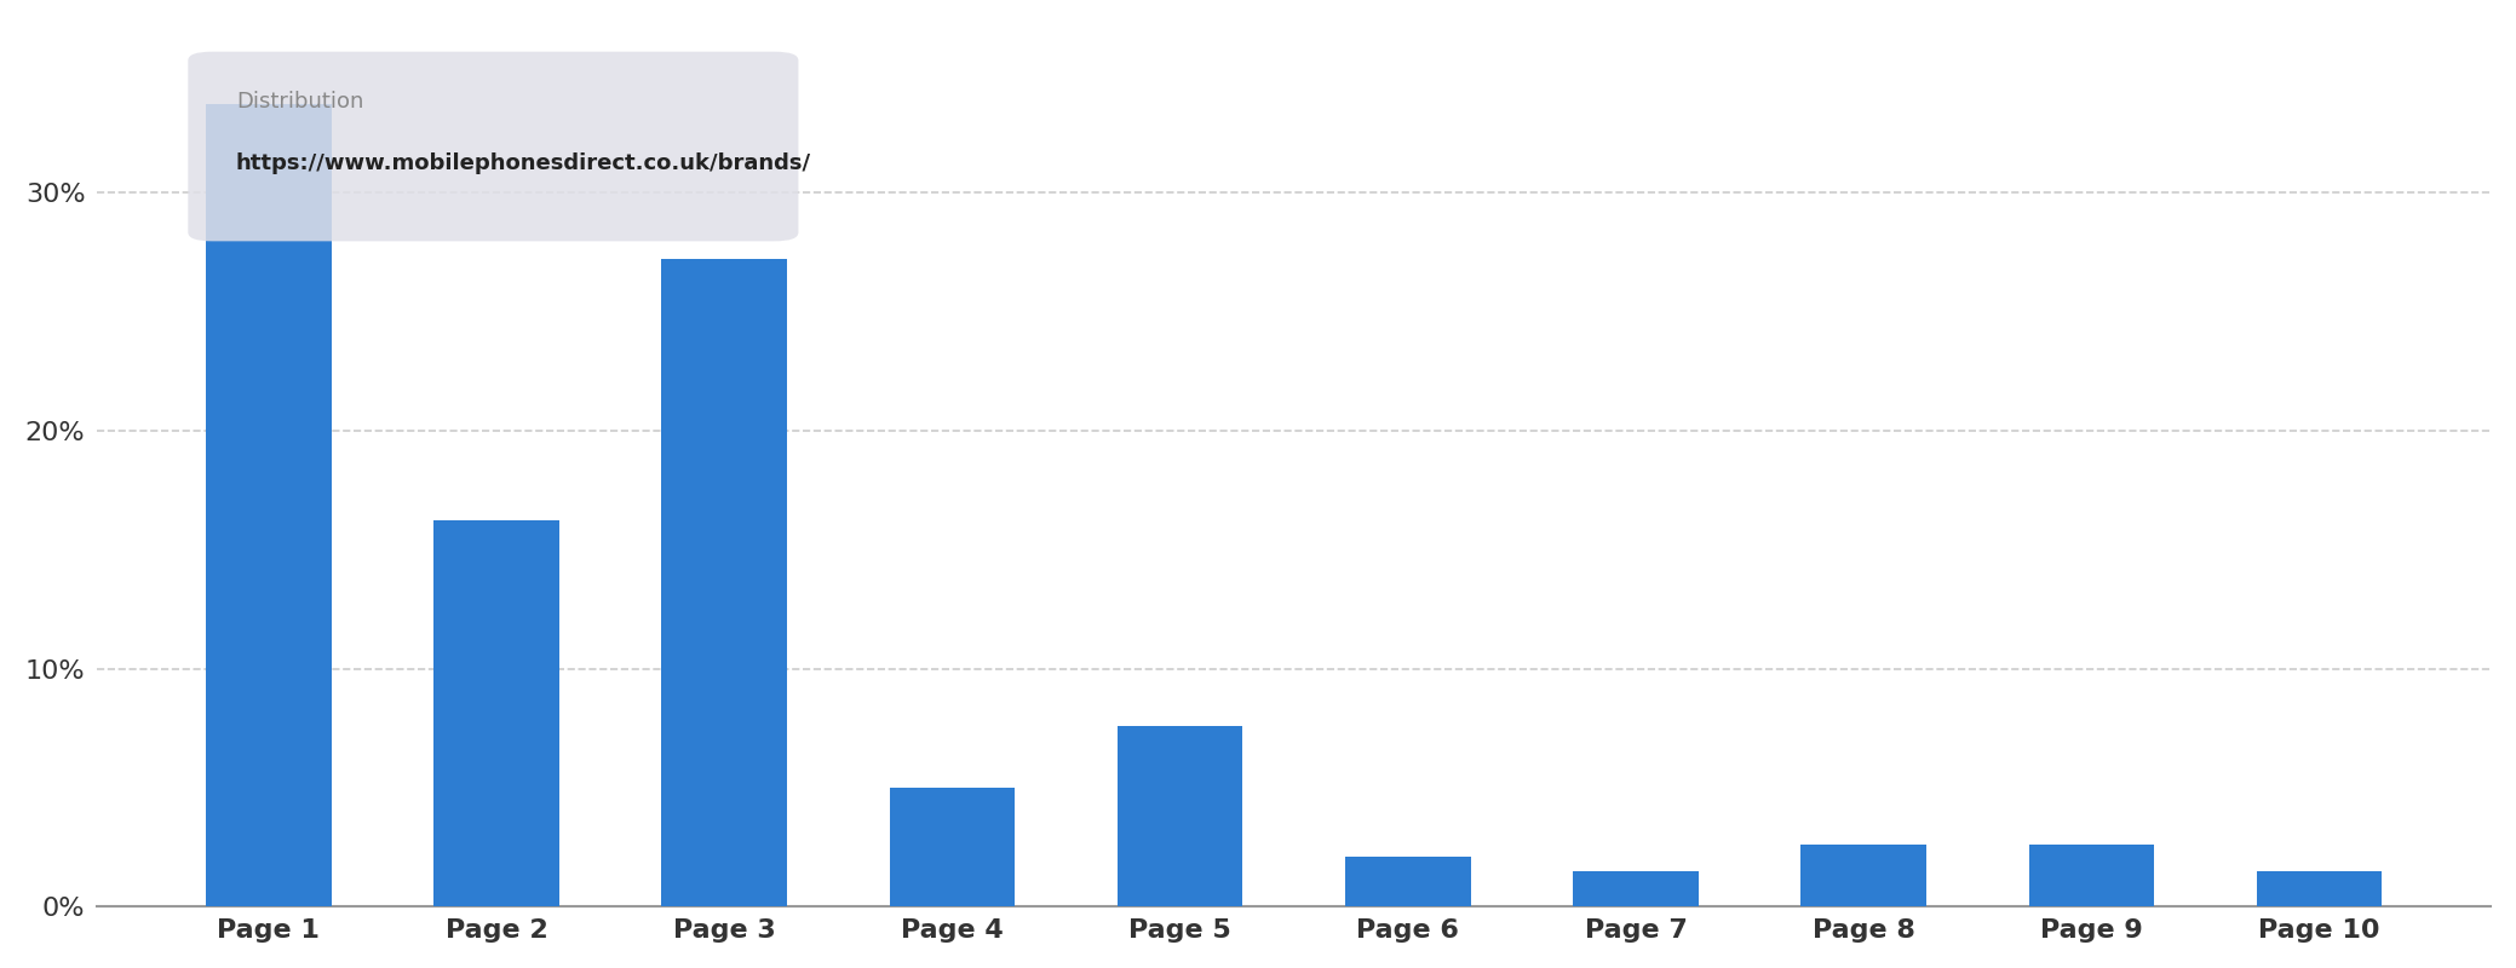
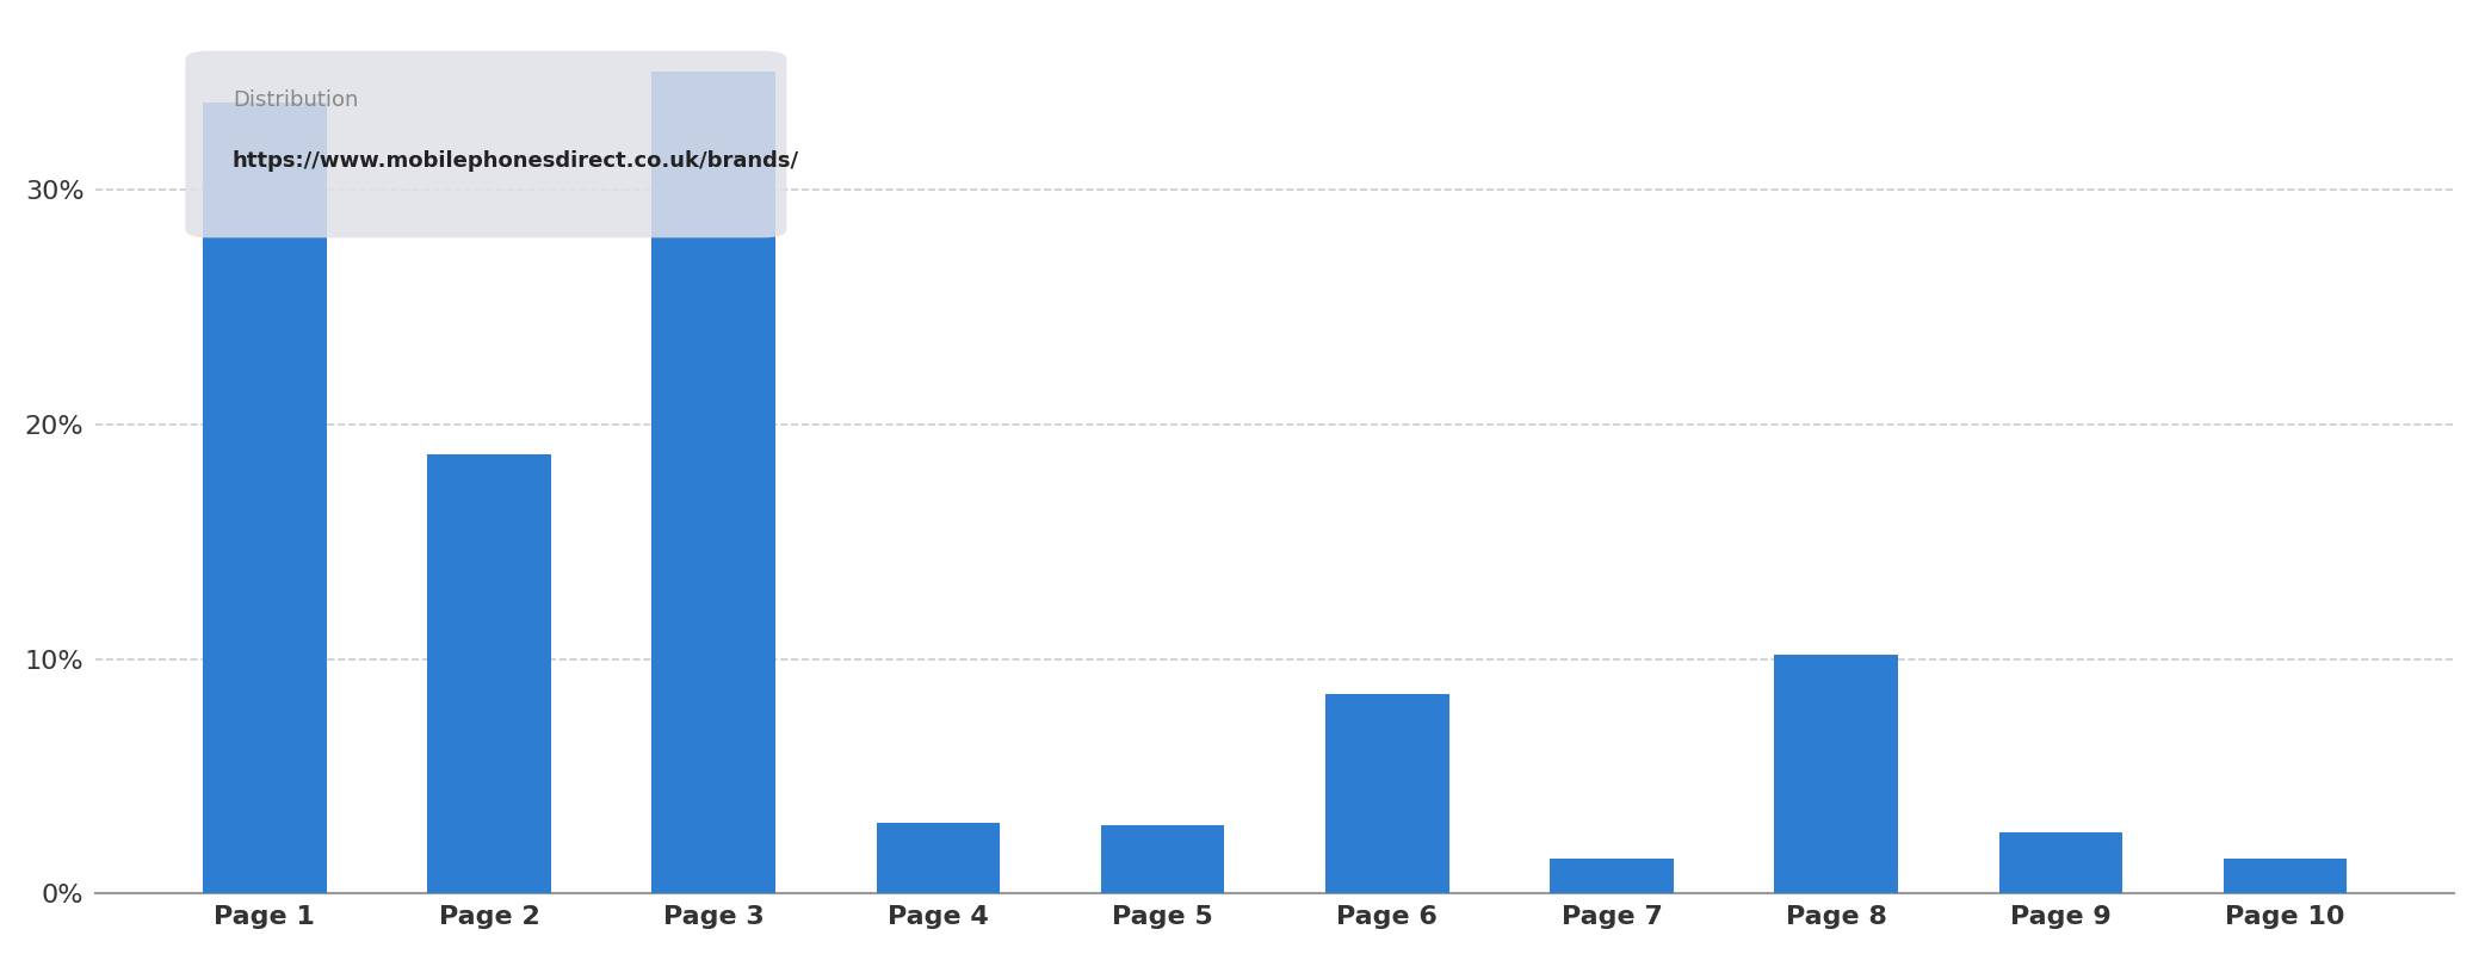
Page 2: 16.2% -> 18.7%
Page 3: 27.2% -> 35.0%
Page 4: 5.0% -> 3.0%
Page 5: 7.6% -> 2.9%
Page 6: 2.1% -> 8.5%
Page 8: 2.6% -> 10.2%
